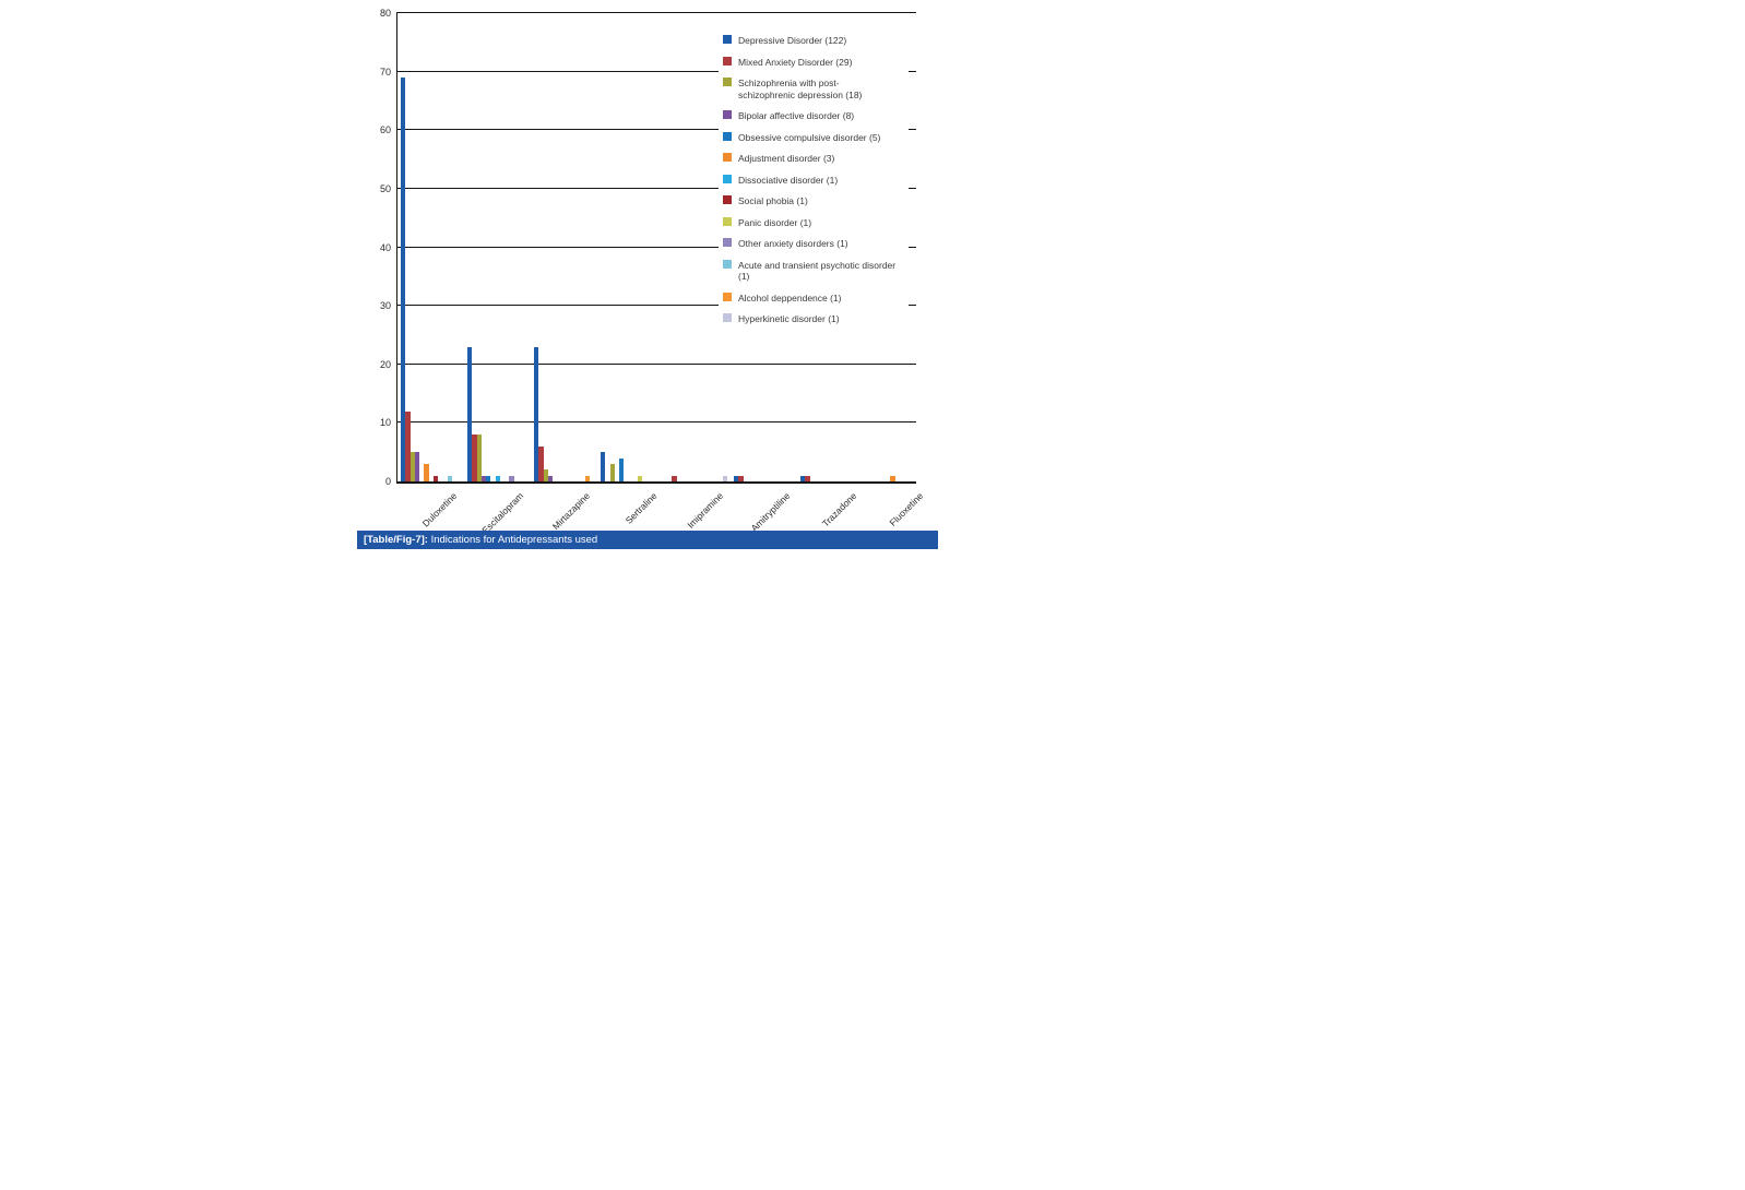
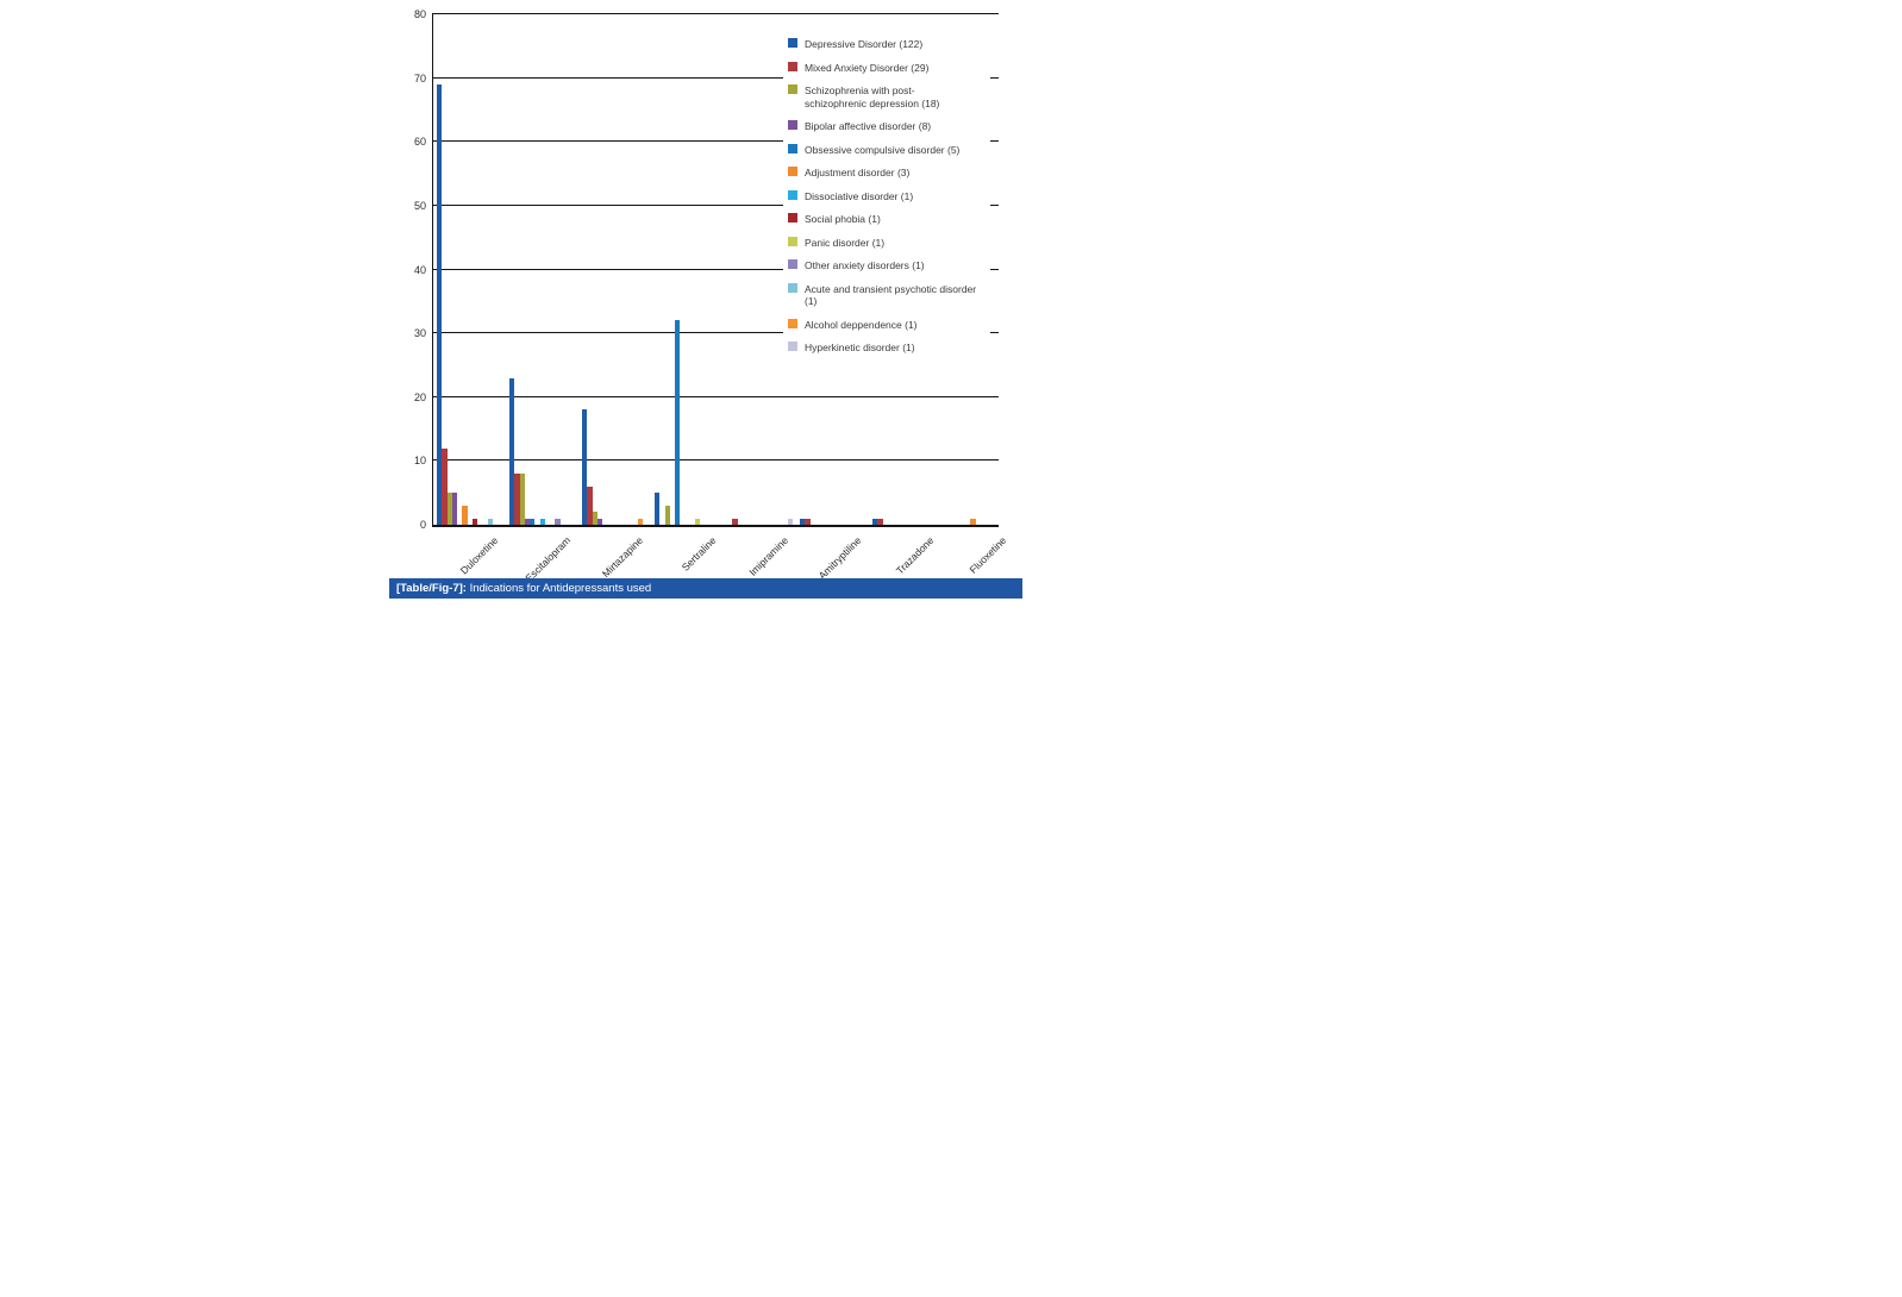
Depressive Disorder (122)/Mirtazapine: 23 -> 18
Obsessive compulsive disorder (5)/Sertraline: 4 -> 32
